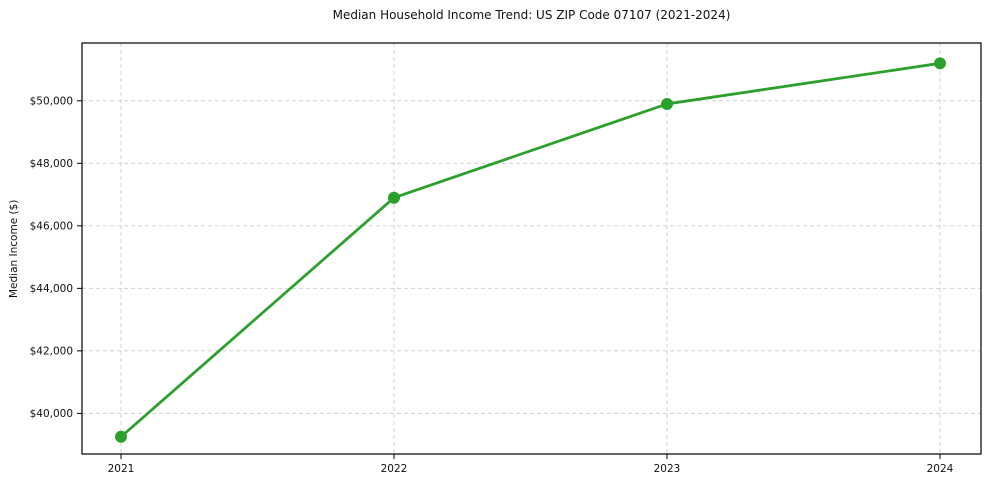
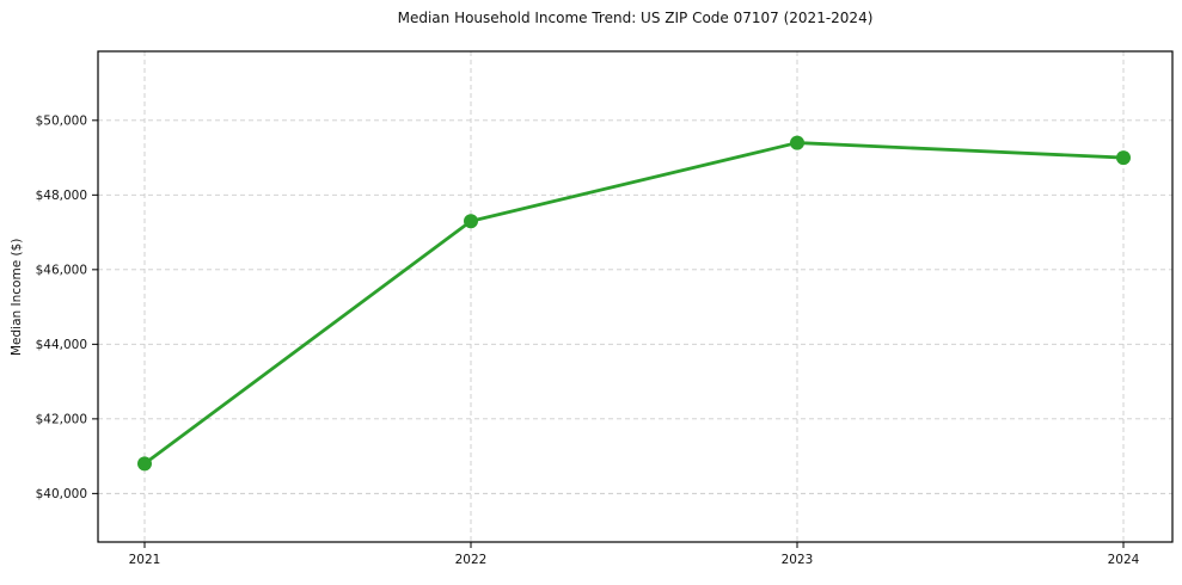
2021: $39200 -> $40800
2022: $46900 -> $47300
2023: $49900 -> $49400
2024: $51200 -> $49000
